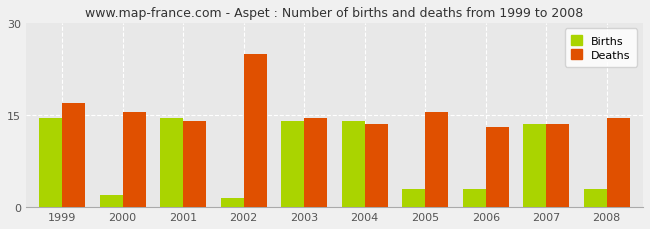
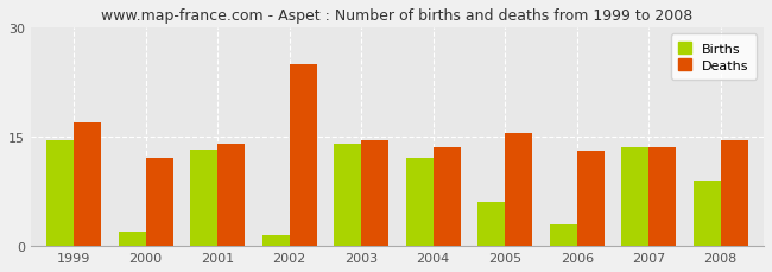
Deaths/2000: 15.5 -> 12.0
Births/2001: 14.5 -> 13.2
Births/2004: 14.0 -> 12.0
Births/2005: 3.0 -> 6.0
Births/2008: 3.0 -> 9.0
